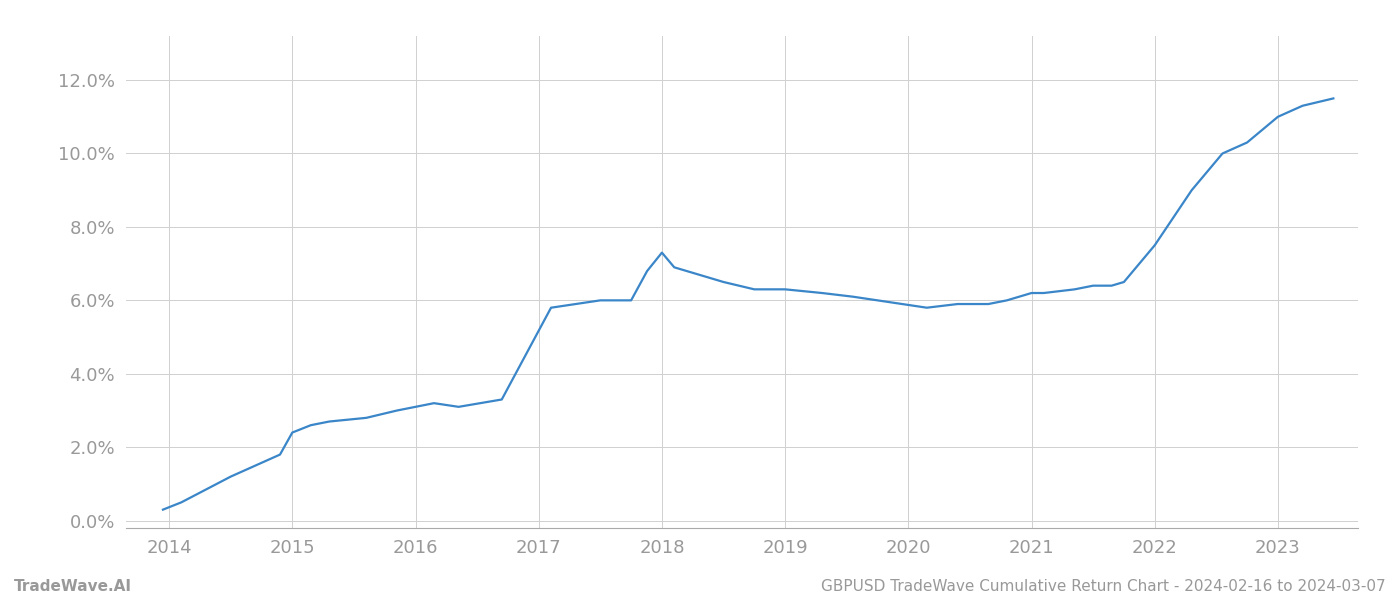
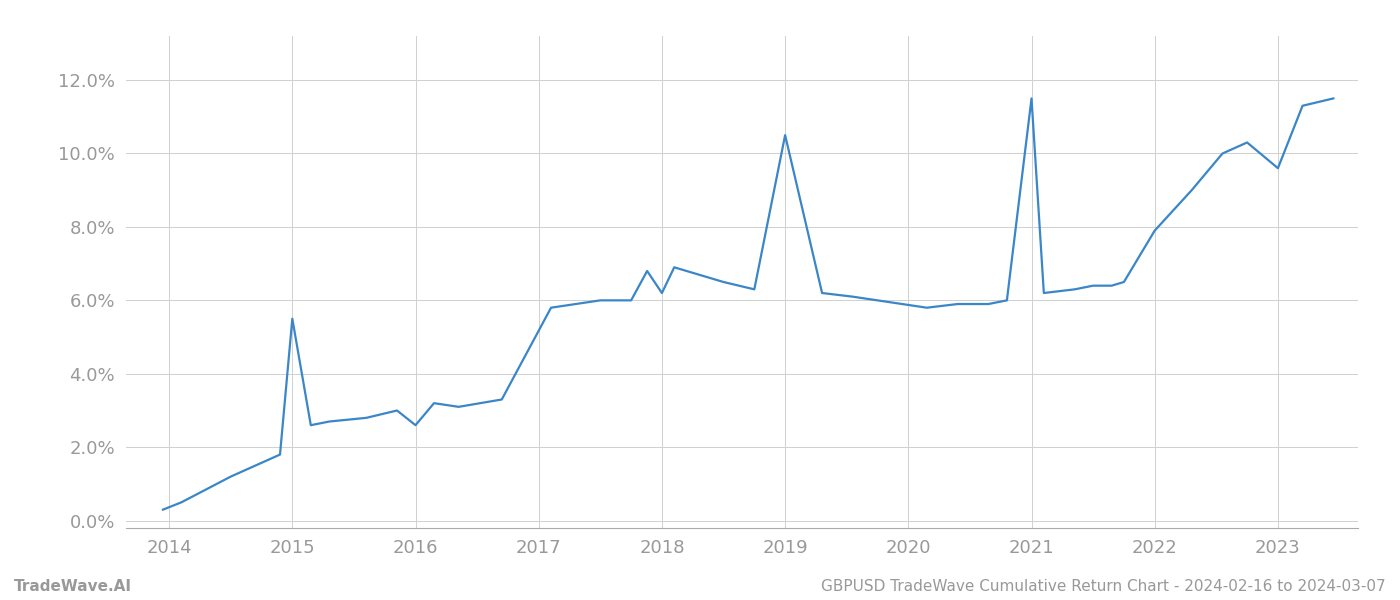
2015: 2.4% -> 5.5%
2016: 3.1% -> 2.6%
2018: 7.3% -> 6.2%
2019: 6.3% -> 10.5%
2021: 6.2% -> 11.5%
2022: 7.5% -> 7.9%
2023: 11.0% -> 9.6%
